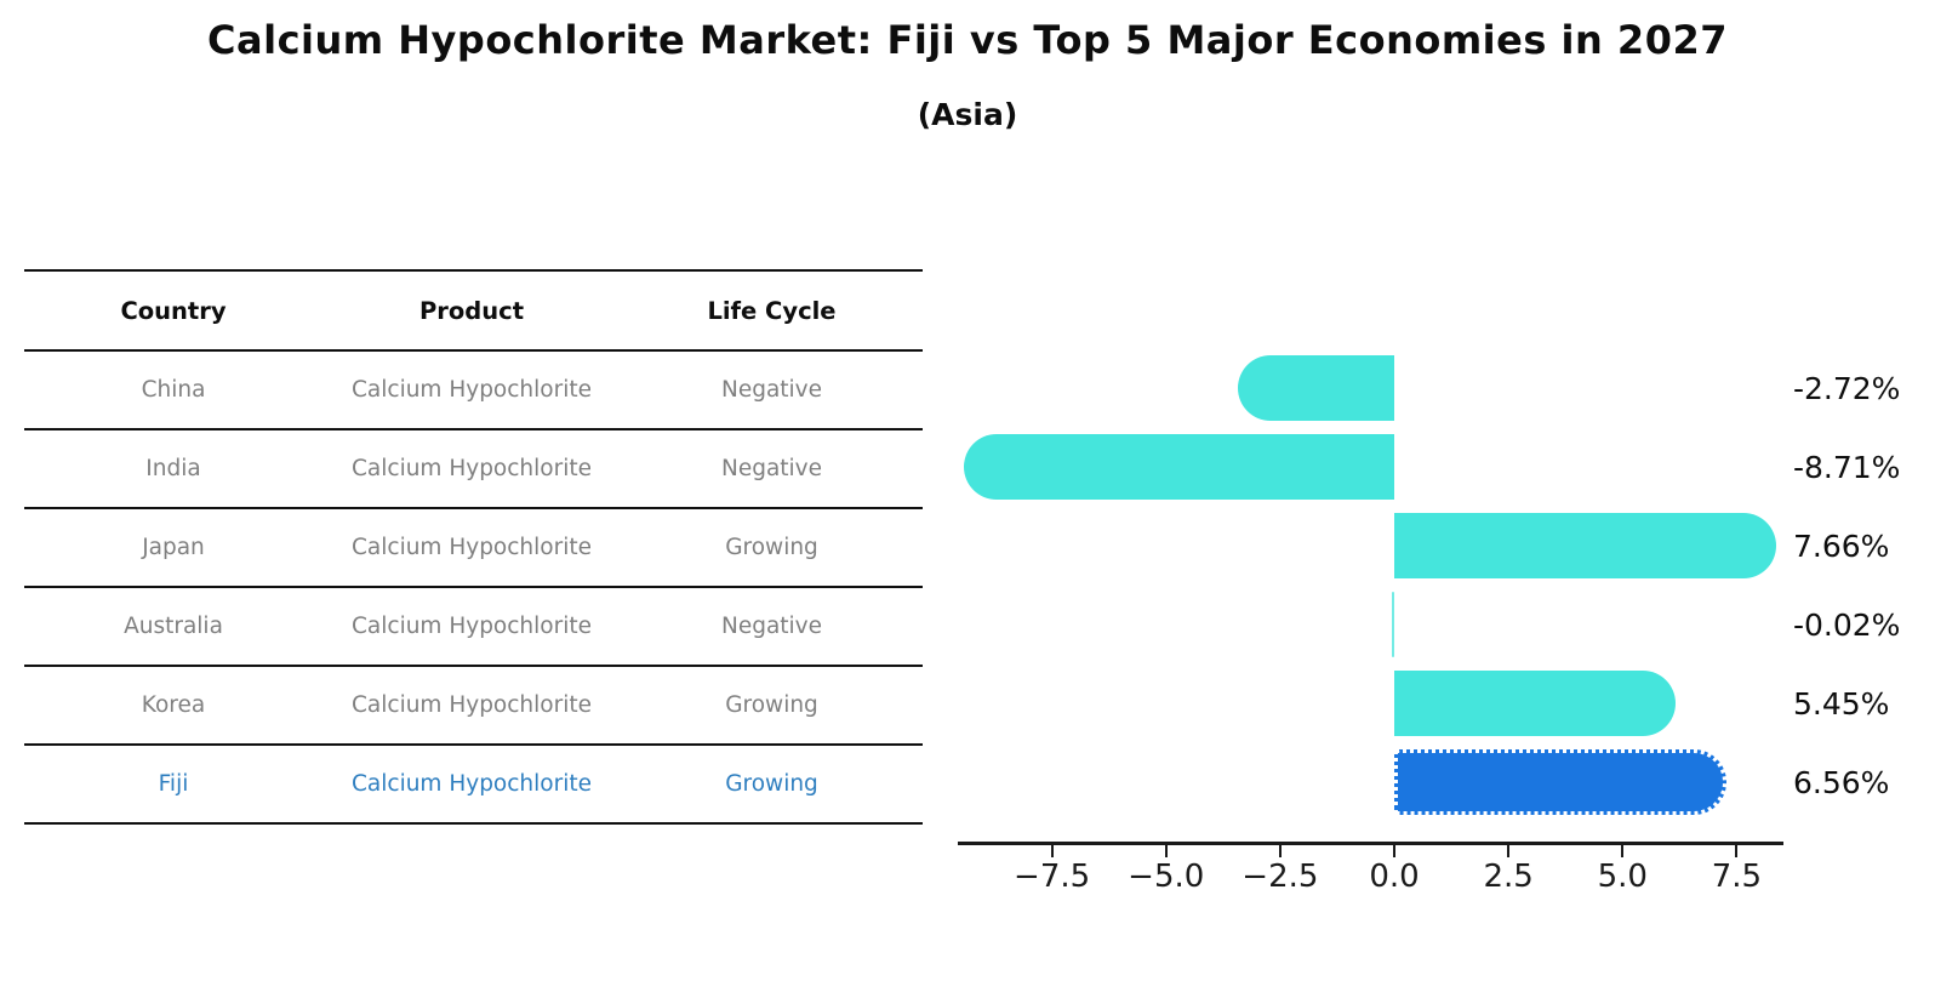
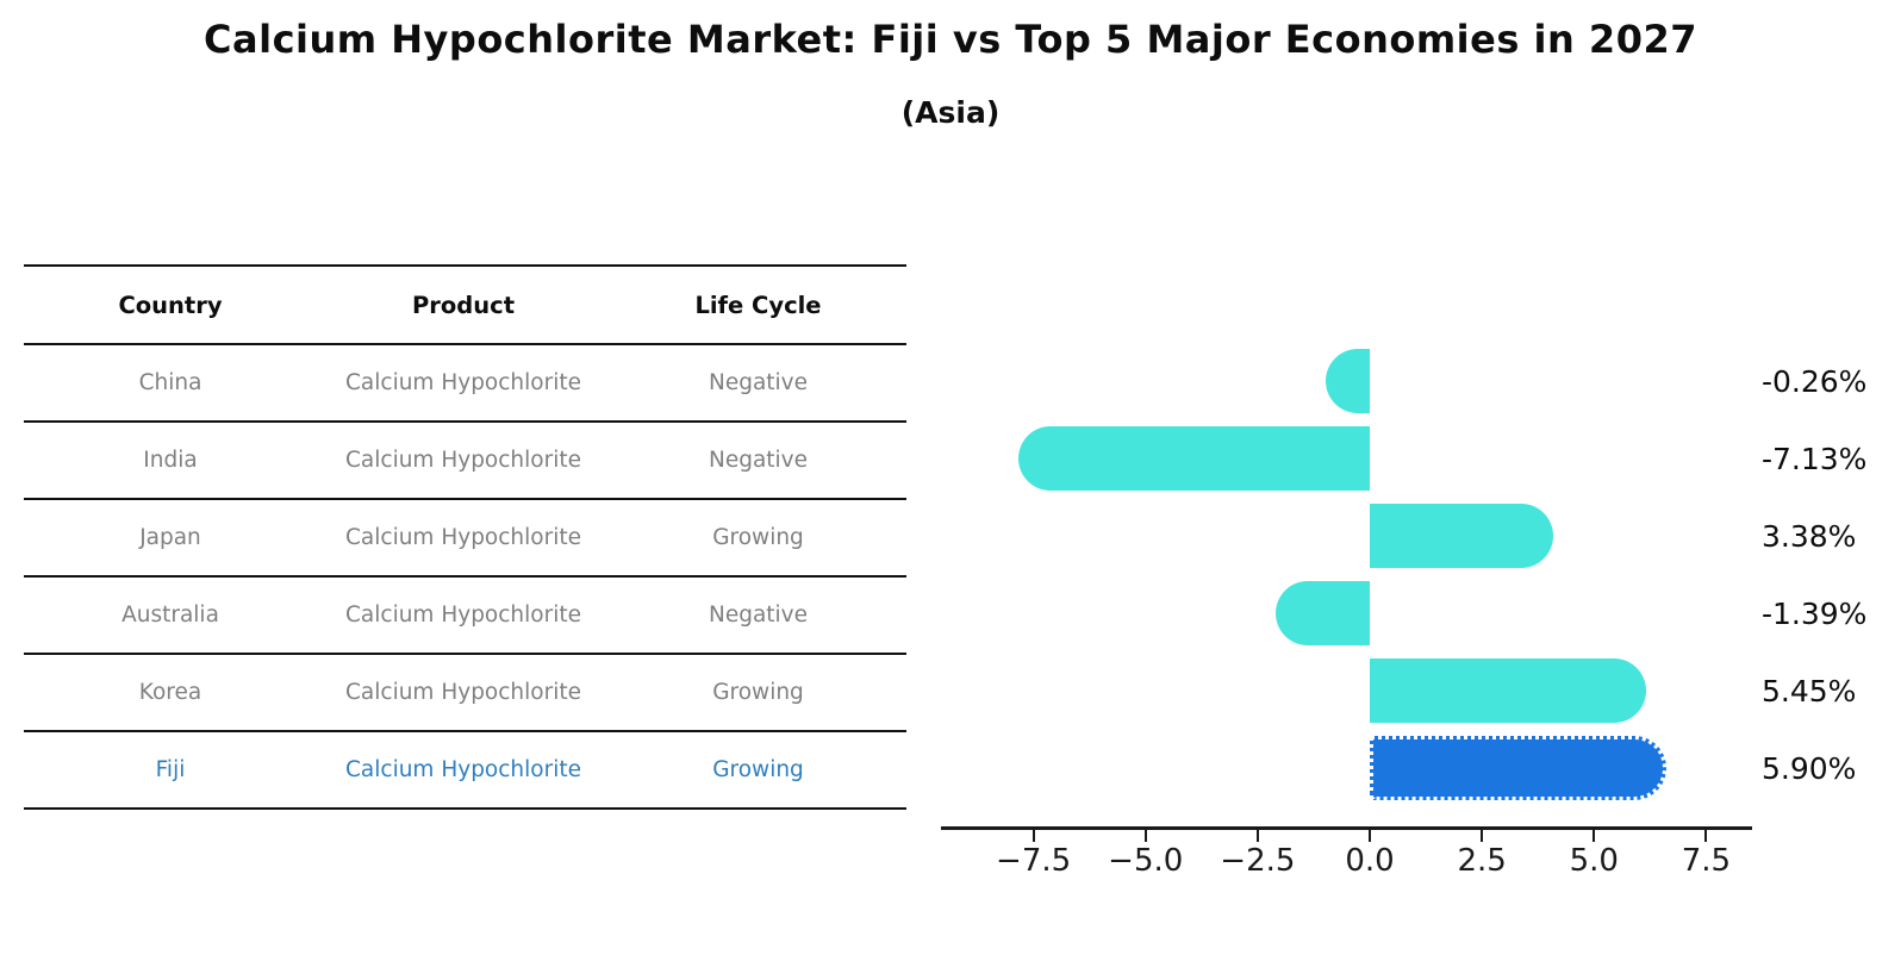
China: -2.72% -> -0.26%
India: -8.71% -> -7.13%
Japan: 7.66% -> 3.38%
Australia: -0.02% -> -1.39%
Fiji: 6.56% -> 5.90%
